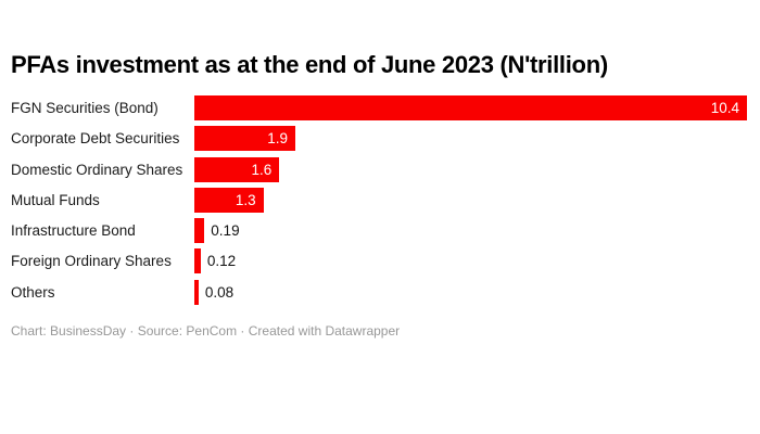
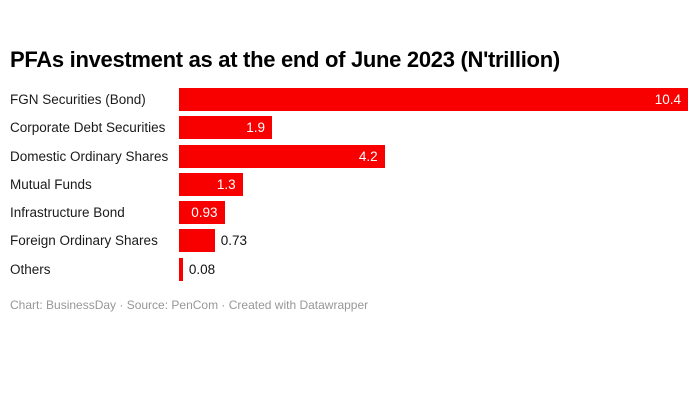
Domestic Ordinary Shares: 1.6 -> 4.2
Infrastructure Bond: 0.19 -> 0.93
Foreign Ordinary Shares: 0.12 -> 0.73
